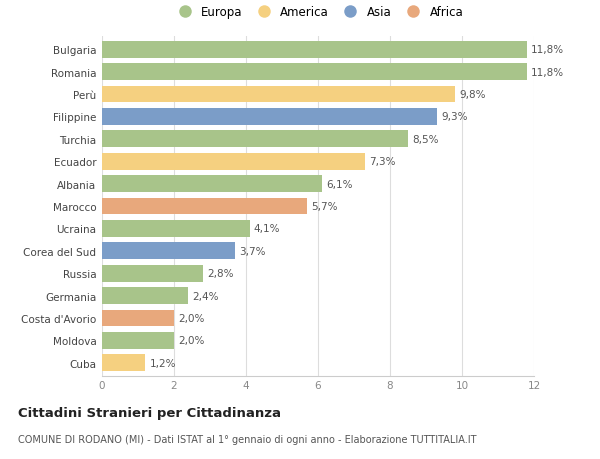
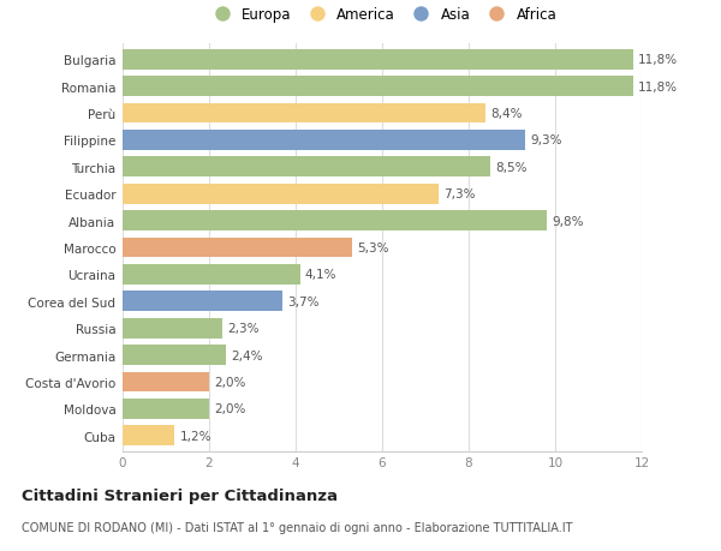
Perù: 9,8% -> 8,4%
Albania: 6,1% -> 9,8%
Marocco: 5,7% -> 5,3%
Russia: 2,8% -> 2,3%
